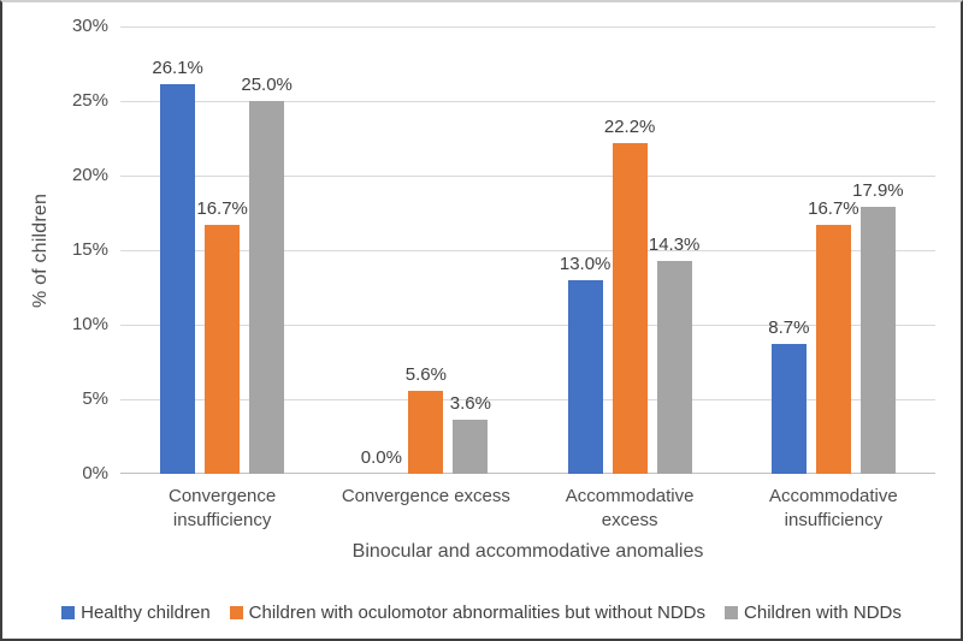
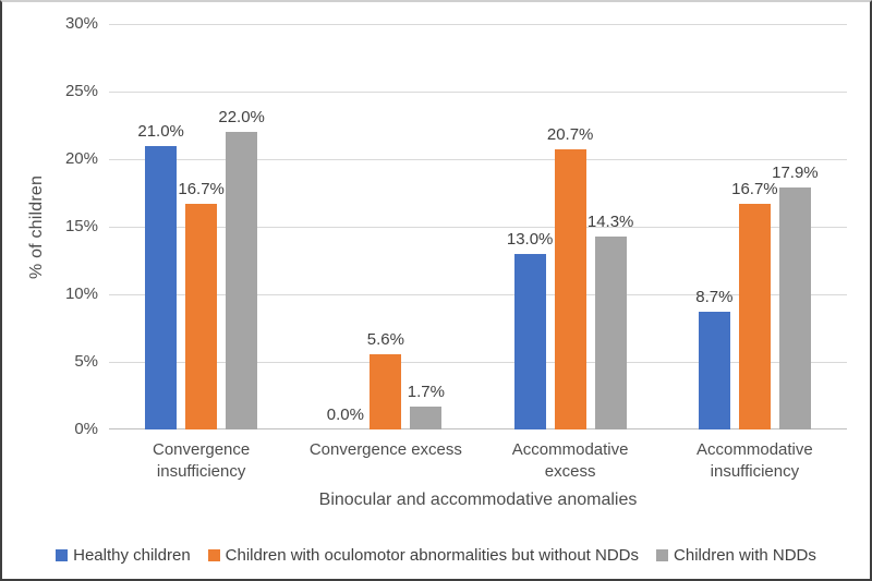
Healthy children/Convergence insufficiency: 26.1% -> 21.0%
Children with NDDs/Convergence insufficiency: 25.0% -> 22.0%
Children with NDDs/Convergence excess: 3.6% -> 1.7%
Children with oculomotor abnormalities but without NDDs/Accommodative excess: 22.2% -> 20.7%
